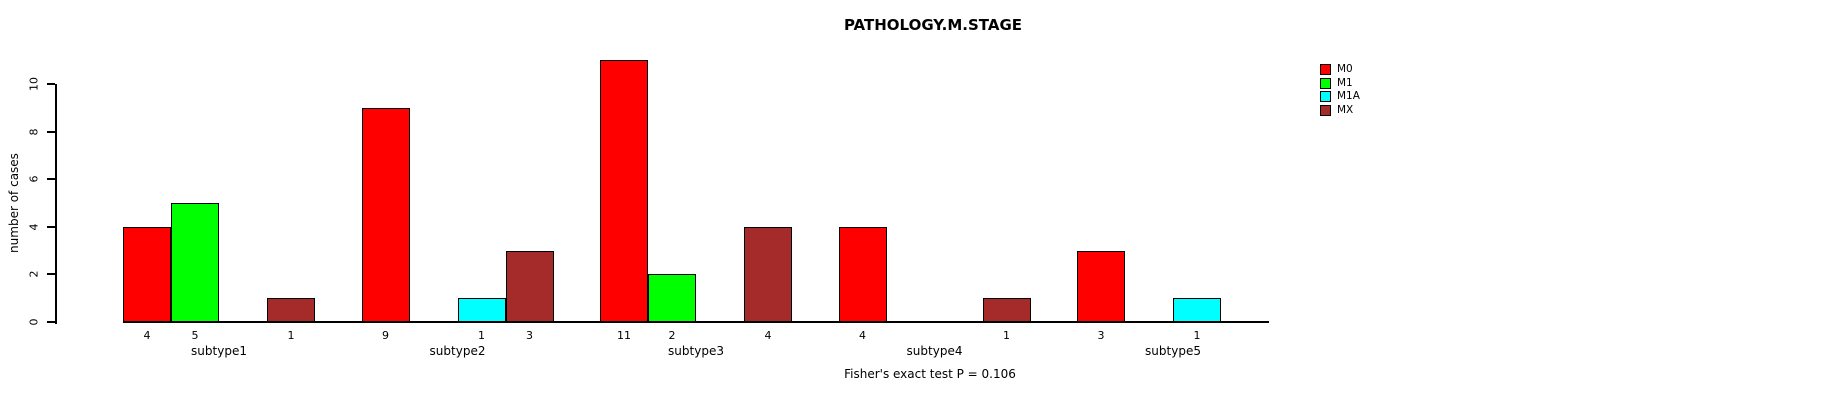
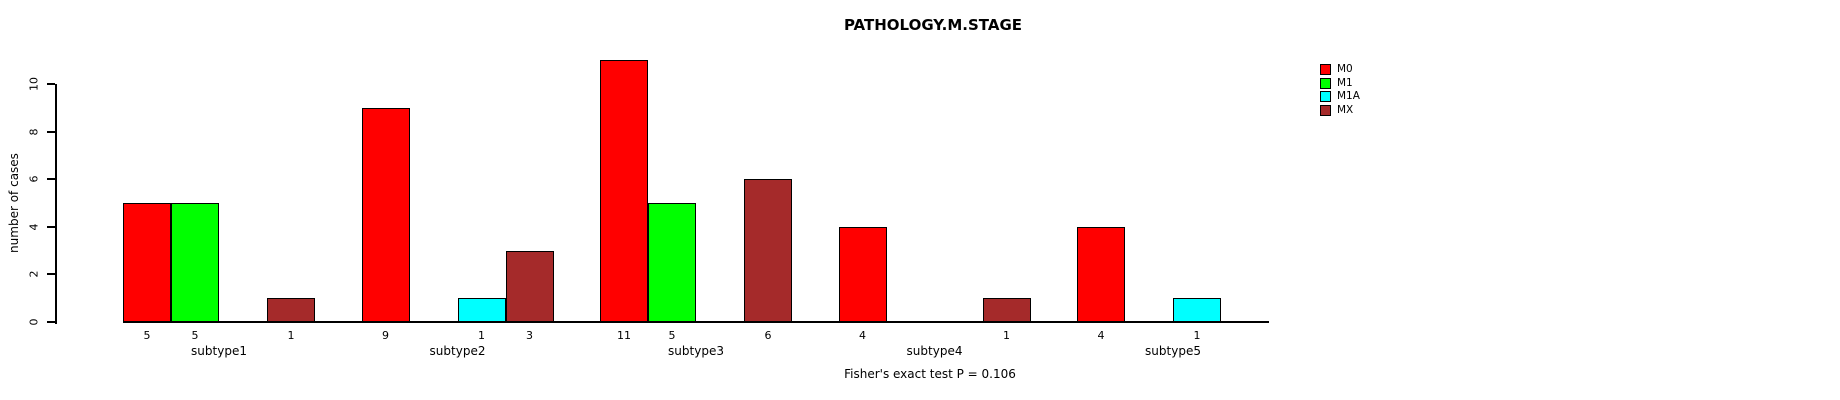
M0/subtype1: 4 -> 5
M1/subtype3: 2 -> 5
MX/subtype3: 4 -> 6
M0/subtype5: 3 -> 4
